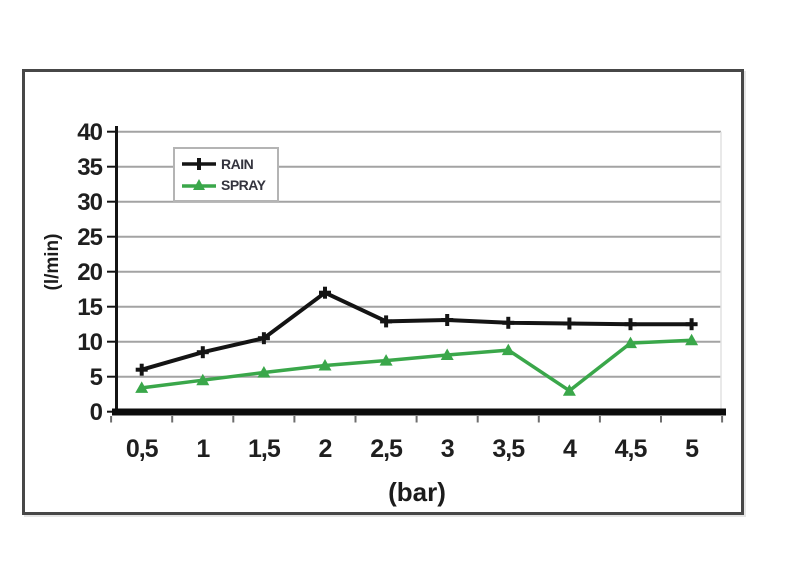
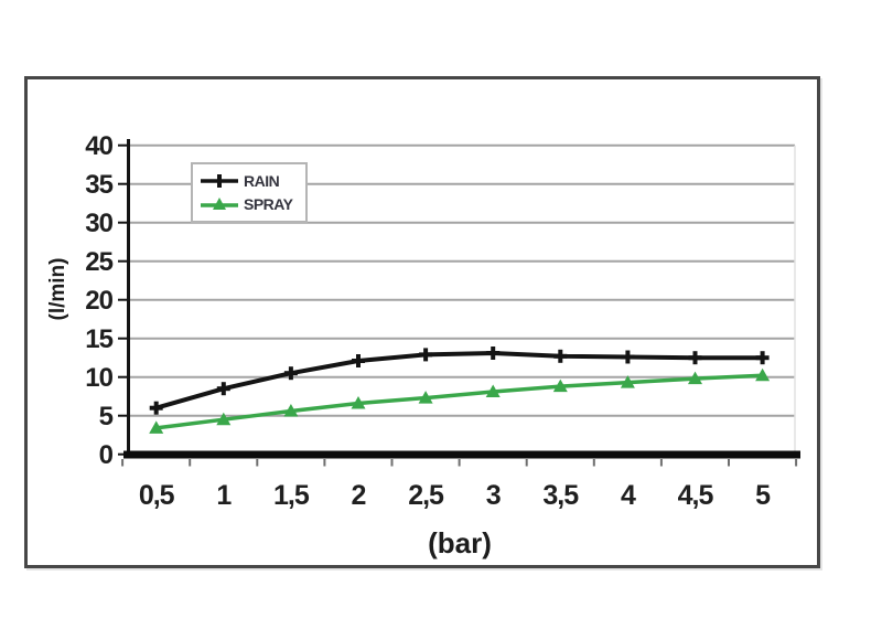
RAIN/2: 17 -> 12
SPRAY/4: 3 -> 9
